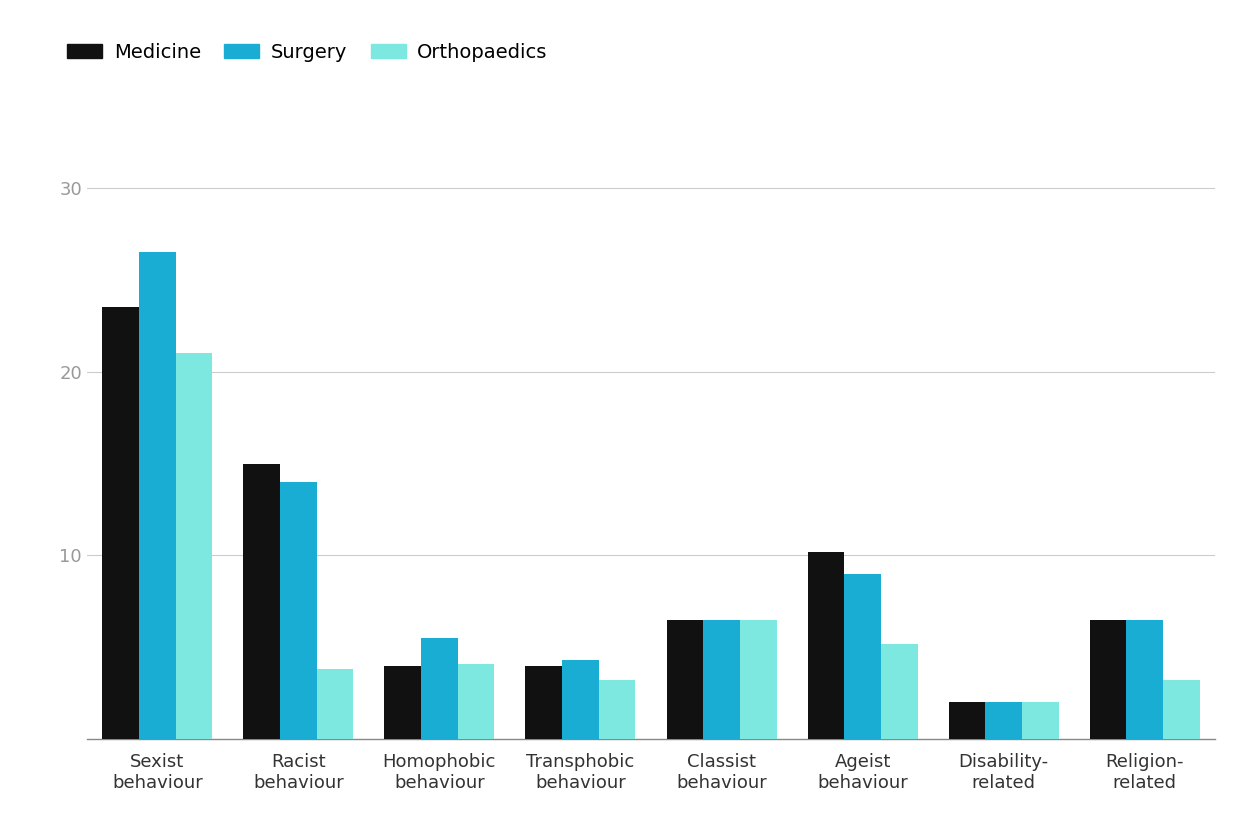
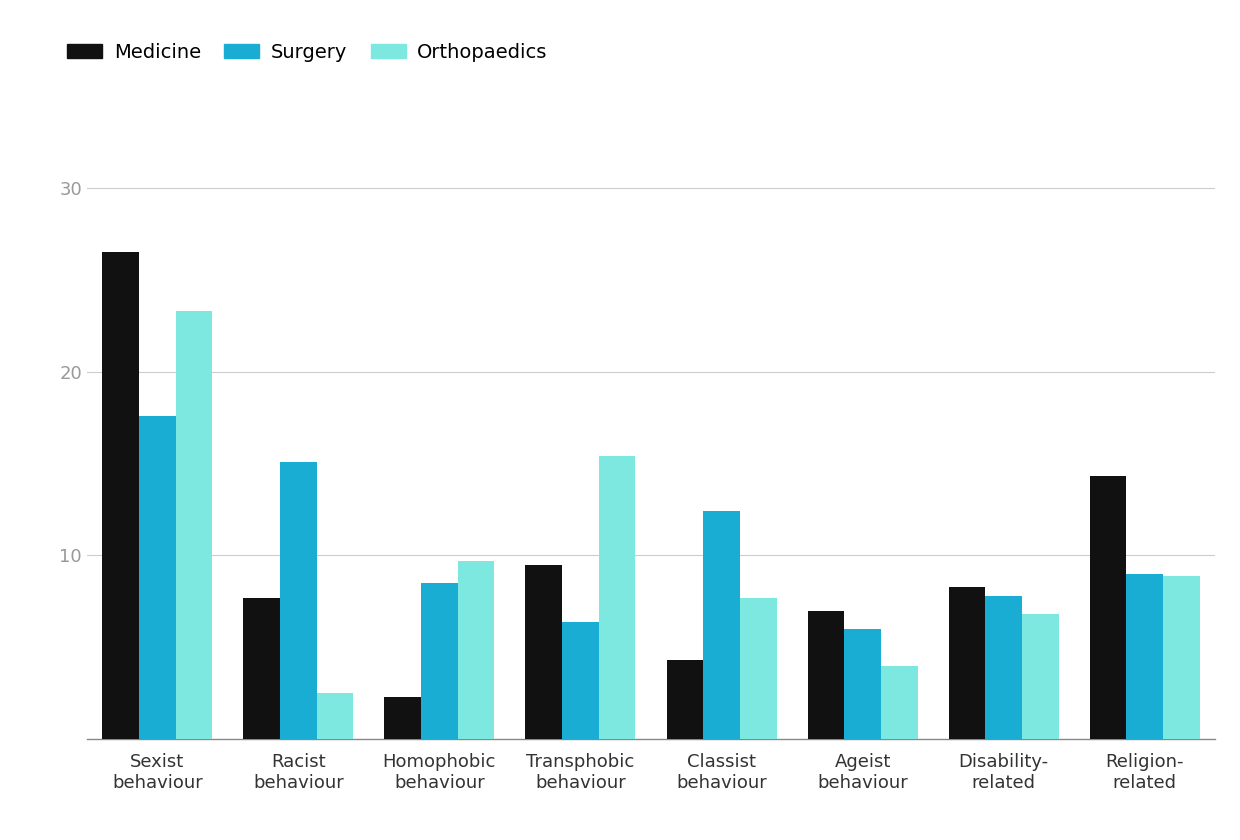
Medicine/Sexist behaviour: 23.5 -> 26.5
Surgery/Sexist behaviour: 26.5 -> 17.6
Orthopaedics/Sexist behaviour: 21.0 -> 23.3
Medicine/Racist behaviour: 15.0 -> 7.7
Surgery/Racist behaviour: 14.0 -> 15.1
Orthopaedics/Racist behaviour: 3.8 -> 2.5
Medicine/Homophobic behaviour: 4.0 -> 2.3
Surgery/Homophobic behaviour: 5.5 -> 8.5
Orthopaedics/Homophobic behaviour: 4.1 -> 9.7
Medicine/Transphobic behaviour: 4.0 -> 9.5
Surgery/Transphobic behaviour: 4.3 -> 6.4
Orthopaedics/Transphobic behaviour: 3.2 -> 15.4
Medicine/Classist behaviour: 6.5 -> 4.3
Surgery/Classist behaviour: 6.5 -> 12.4
Orthopaedics/Classist behaviour: 6.5 -> 7.7
Medicine/Ageist behaviour: 10.2 -> 7.0
Surgery/Ageist behaviour: 9.0 -> 6.0
Orthopaedics/Ageist behaviour: 5.2 -> 4.0
Medicine/Disability- related: 2.0 -> 8.3
Surgery/Disability- related: 2.0 -> 7.8
Orthopaedics/Disability- related: 2.0 -> 6.8
Medicine/Religion- related: 6.5 -> 14.3
Surgery/Religion- related: 6.5 -> 9.0
Orthopaedics/Religion- related: 3.2 -> 8.9
